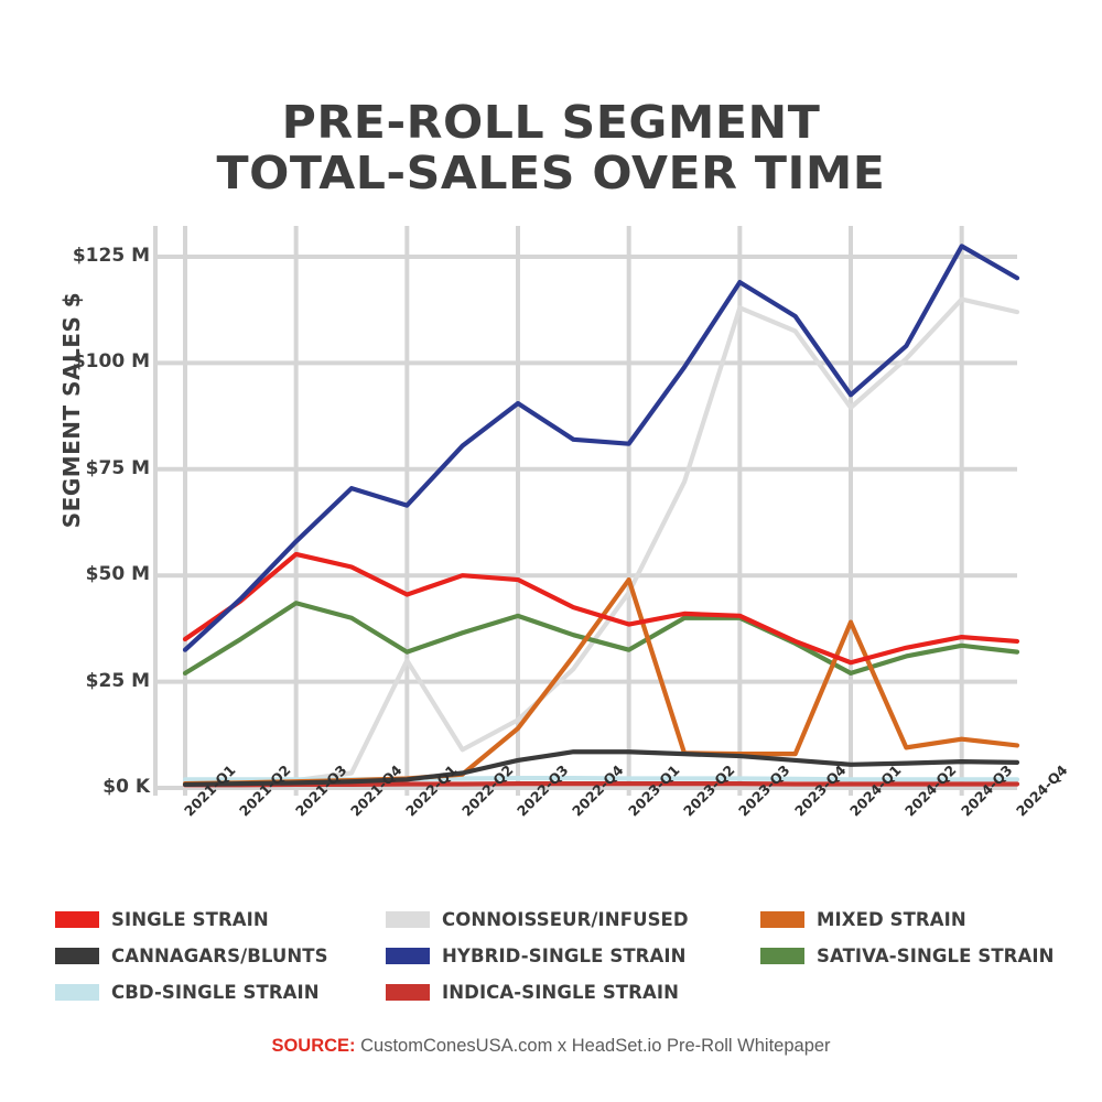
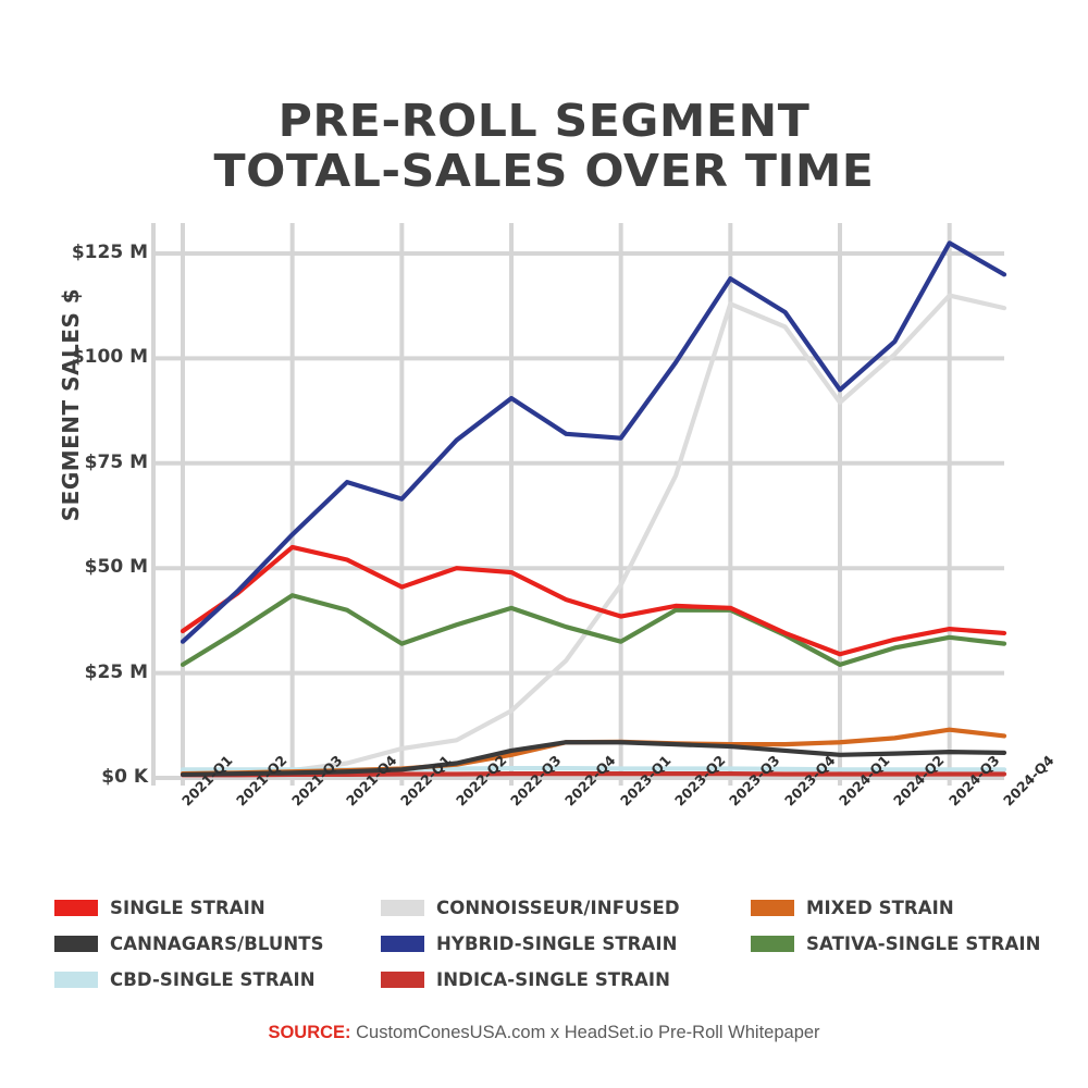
CONNOISSEUR/INFUSED/2022-Q1: $30M -> $7M
MIXED STRAIN/2022-Q3: $14M -> $6M
MIXED STRAIN/2022-Q4: $31M -> $8M
MIXED STRAIN/2023-Q1: $49M -> $9M
MIXED STRAIN/2024-Q1: $39M -> $8M
